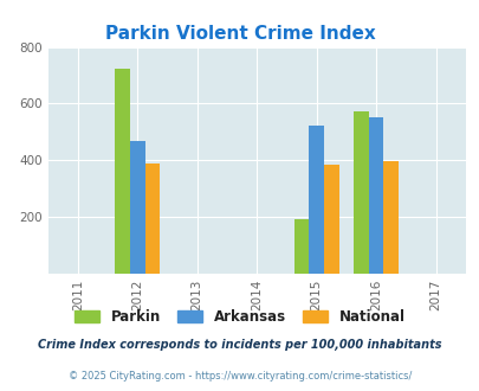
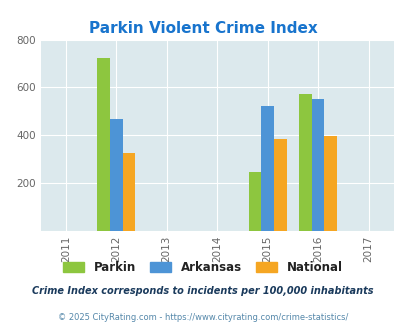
National/2012: 387 -> 325
Parkin/2015: 193 -> 245
